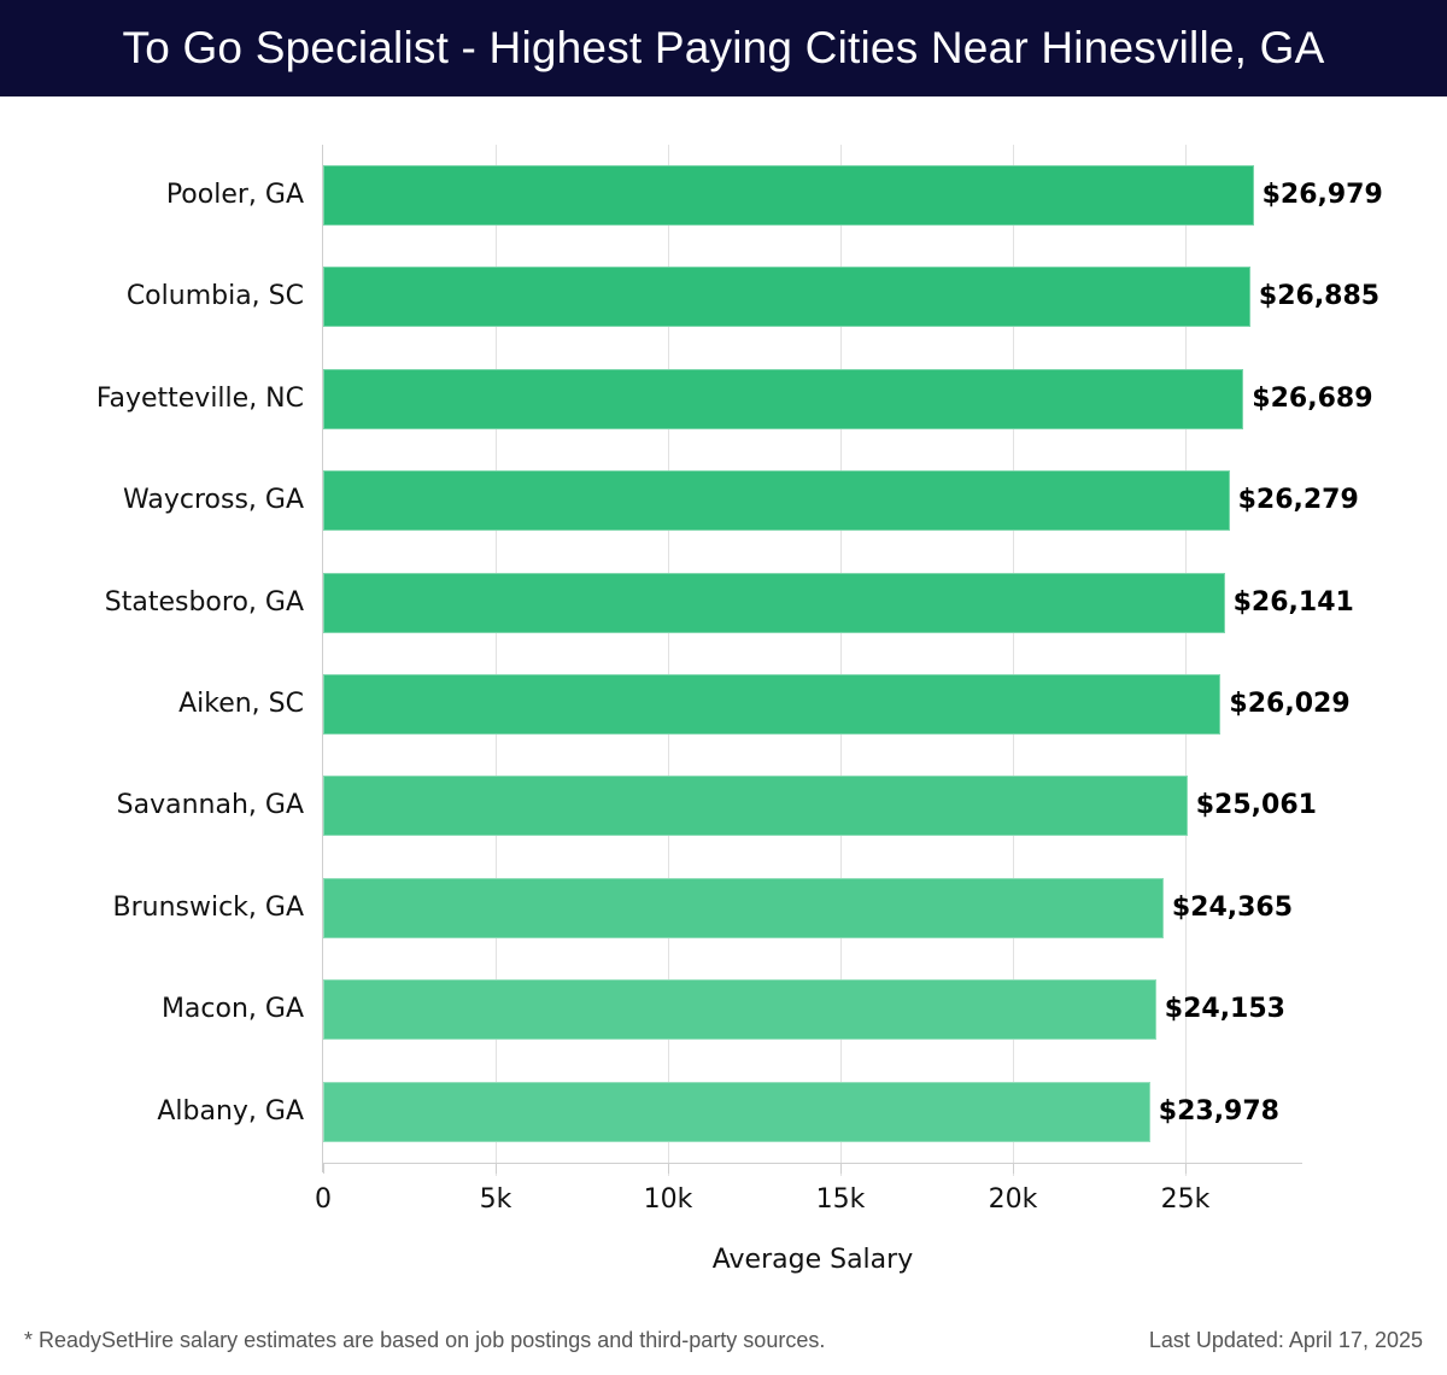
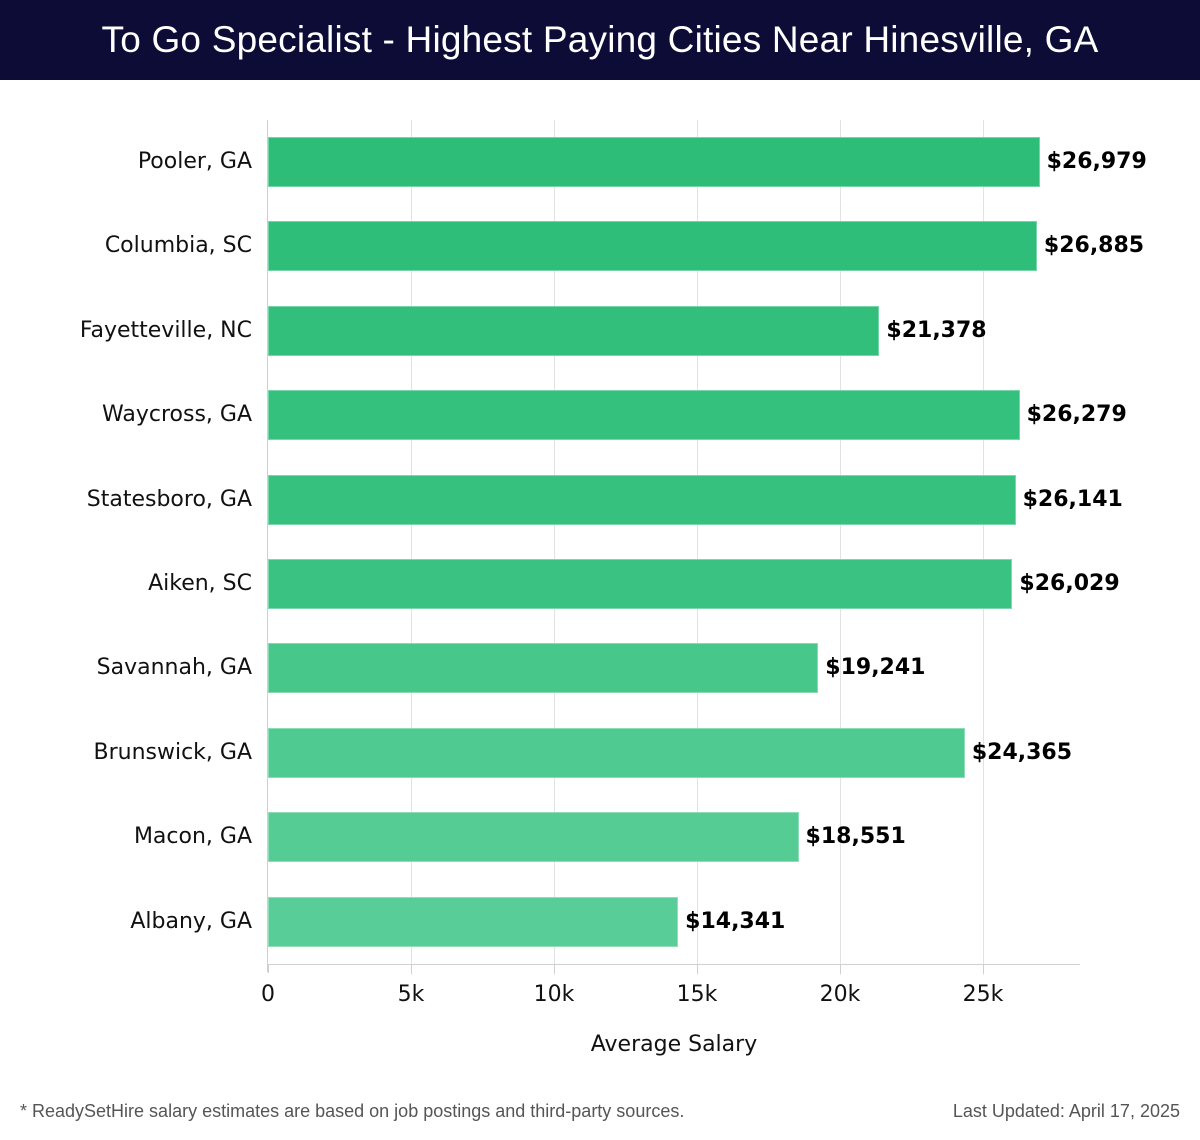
Fayetteville, NC: $26,689 -> $21,378
Savannah, GA: $25,061 -> $19,241
Macon, GA: $24,153 -> $18,551
Albany, GA: $23,978 -> $14,341
